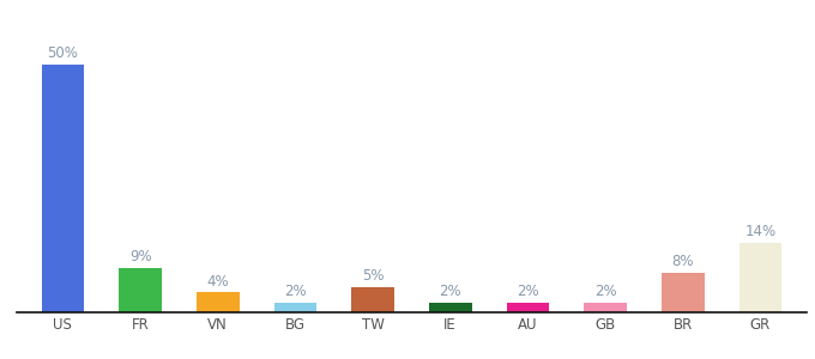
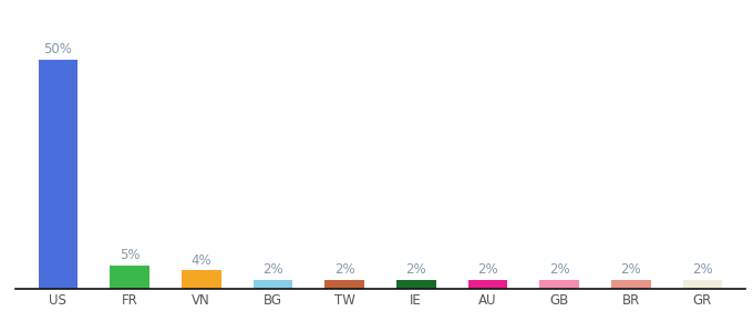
FR: 9% -> 5%
TW: 5% -> 2%
BR: 8% -> 2%
GR: 14% -> 2%
